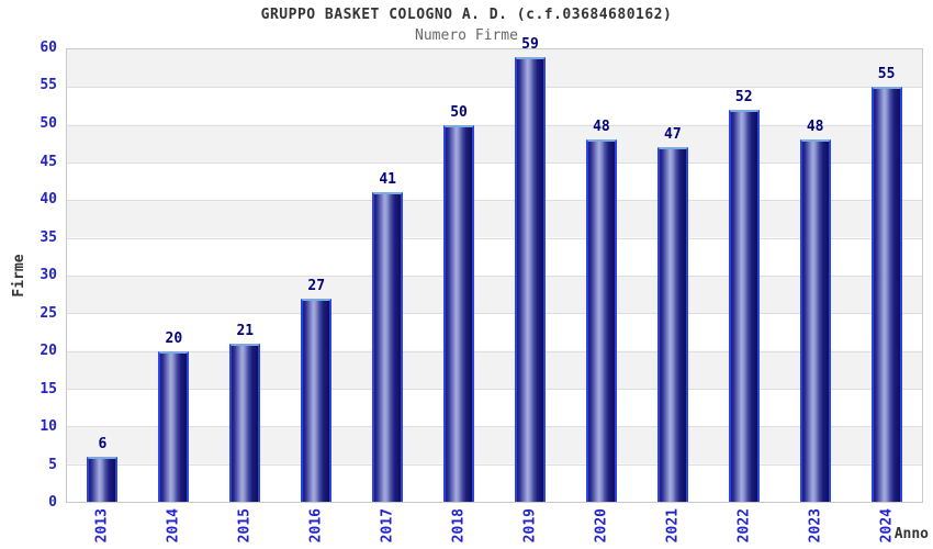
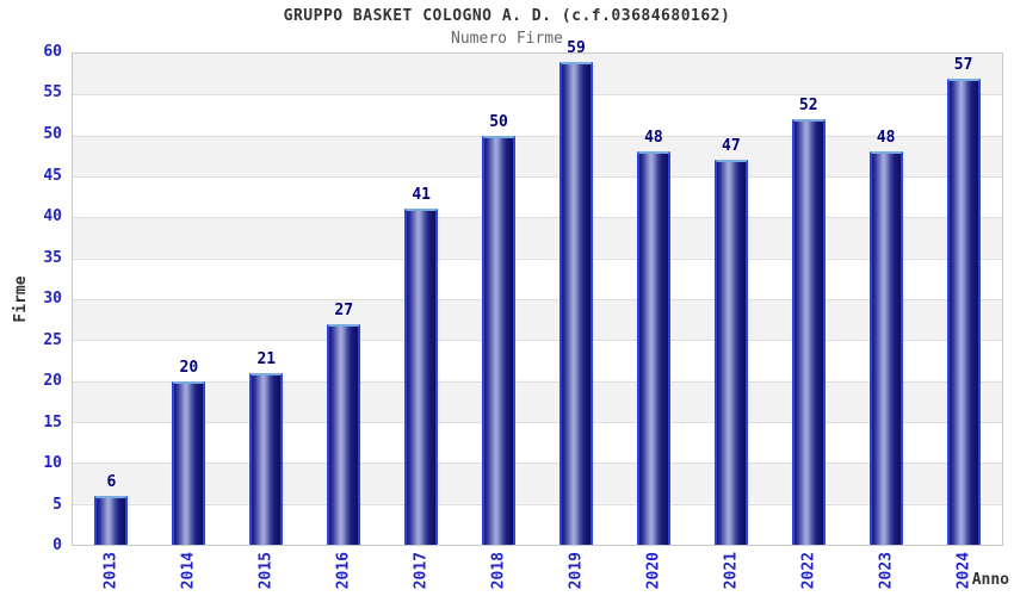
2024: 55 -> 57
